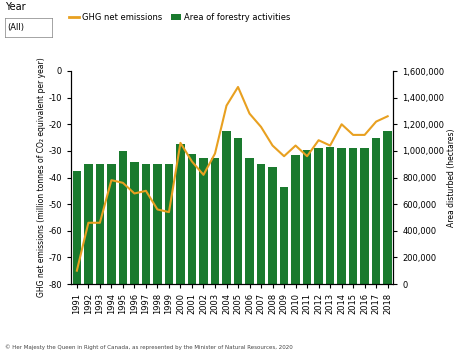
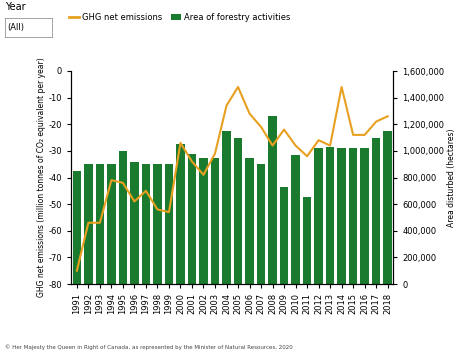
GHG net emissions/1996: -46 -> -49
Area of forestry activities/2008: 880,000 -> 1,260,000
GHG net emissions/2009: -32 -> -22
Area of forestry activities/2011: 1,010,000 -> 650,000
GHG net emissions/2014: -20 -> -6
